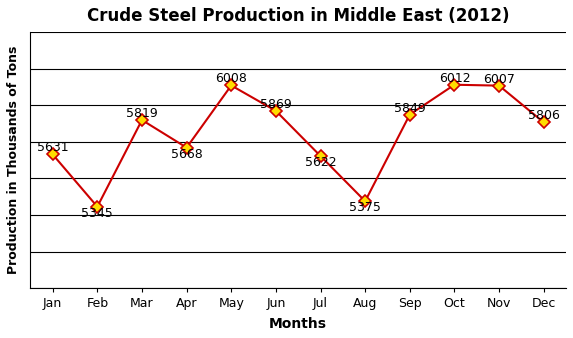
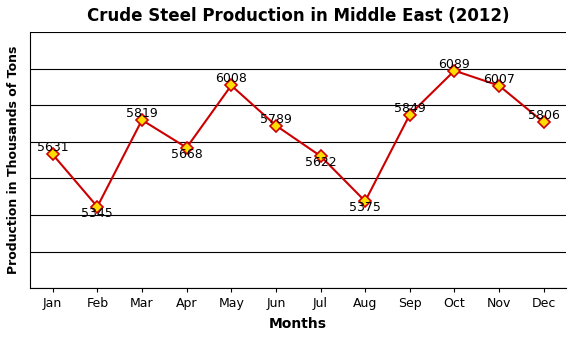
Jun: 5869 -> 5789
Oct: 6012 -> 6089
